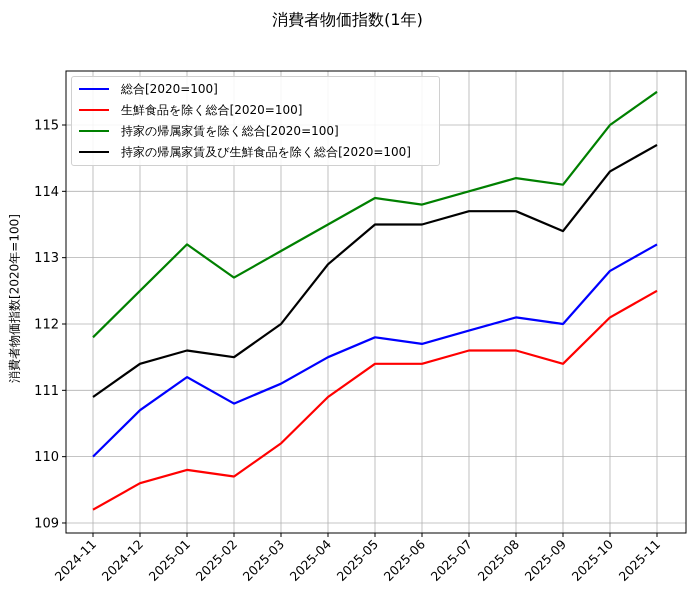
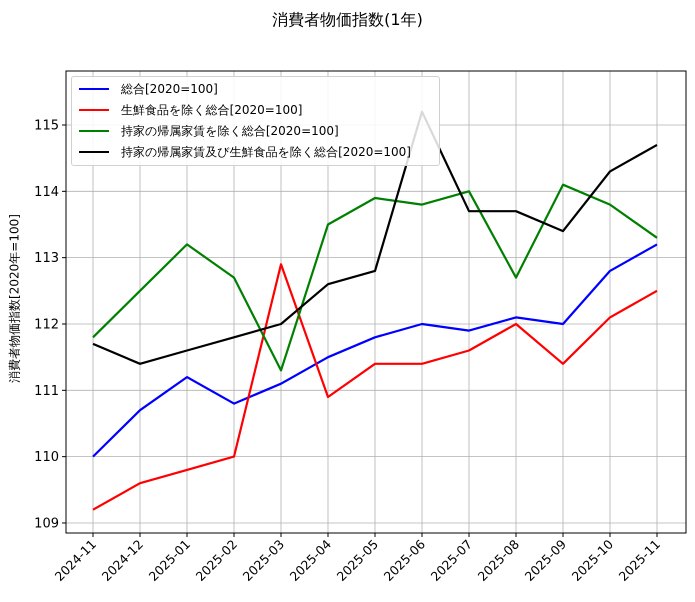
持家の帰属家賃及び生鮮食品を除く総合[2020=100]/2024-11: 110.9 -> 111.7
生鮮食品を除く総合[2020=100]/2025-02: 109.7 -> 110.0
持家の帰属家賃及び生鮮食品を除く総合[2020=100]/2025-02: 111.5 -> 111.8
生鮮食品を除く総合[2020=100]/2025-03: 110.2 -> 112.9
持家の帰属家賃を除く総合[2020=100]/2025-03: 113.1 -> 111.3
持家の帰属家賃及び生鮮食品を除く総合[2020=100]/2025-04: 112.9 -> 112.6
持家の帰属家賃及び生鮮食品を除く総合[2020=100]/2025-05: 113.5 -> 112.8
総合[2020=100]/2025-06: 111.7 -> 112.0
持家の帰属家賃及び生鮮食品を除く総合[2020=100]/2025-06: 113.5 -> 115.2
生鮮食品を除く総合[2020=100]/2025-08: 111.6 -> 112.0
持家の帰属家賃を除く総合[2020=100]/2025-08: 114.2 -> 112.7
持家の帰属家賃を除く総合[2020=100]/2025-10: 115.0 -> 113.8
持家の帰属家賃を除く総合[2020=100]/2025-11: 115.5 -> 113.3
